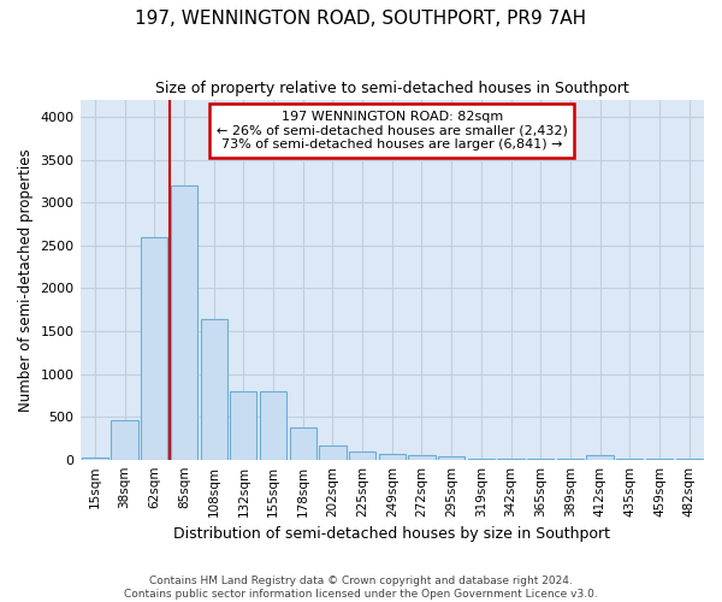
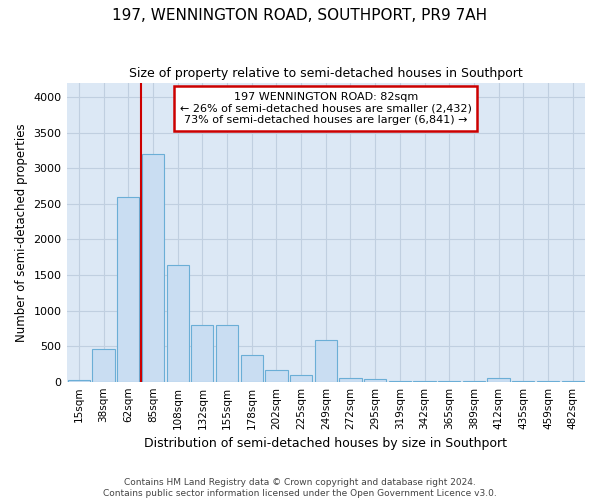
249sqm: 70 -> 580
